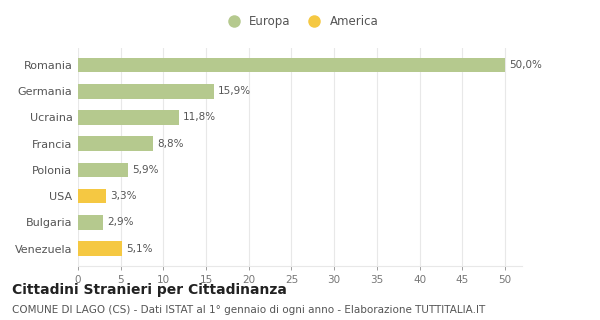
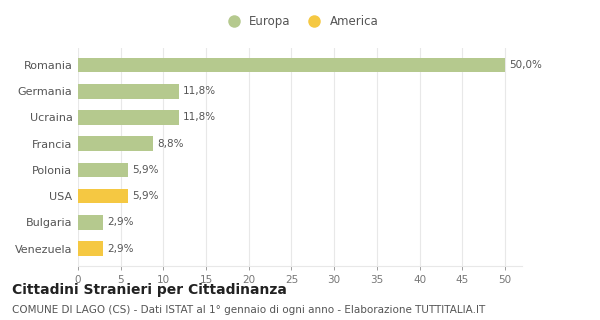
Germania: 15,9% -> 11,8%
USA: 3,3% -> 5,9%
Venezuela: 5,1% -> 2,9%
